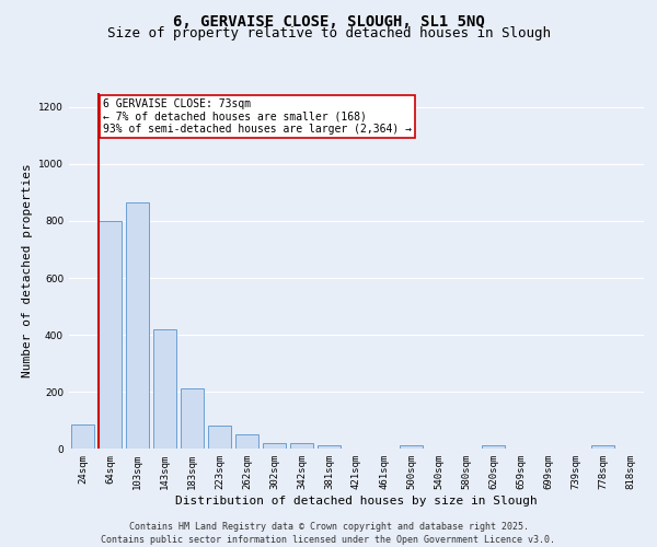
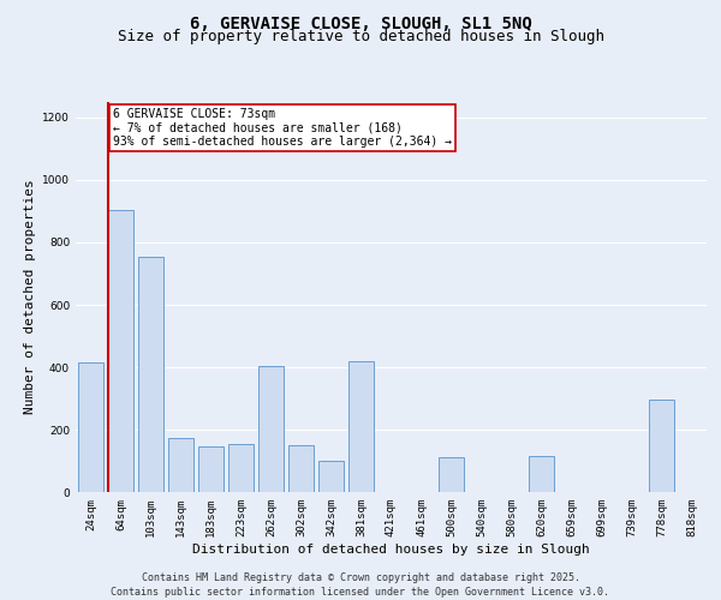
24sqm: 85 -> 415
64sqm: 800 -> 905
103sqm: 865 -> 755
143sqm: 420 -> 175
183sqm: 210 -> 145
223sqm: 80 -> 155
262sqm: 50 -> 405
302sqm: 20 -> 150
342sqm: 20 -> 100
381sqm: 10 -> 420
500sqm: 10 -> 110
620sqm: 10 -> 115
778sqm: 10 -> 295
